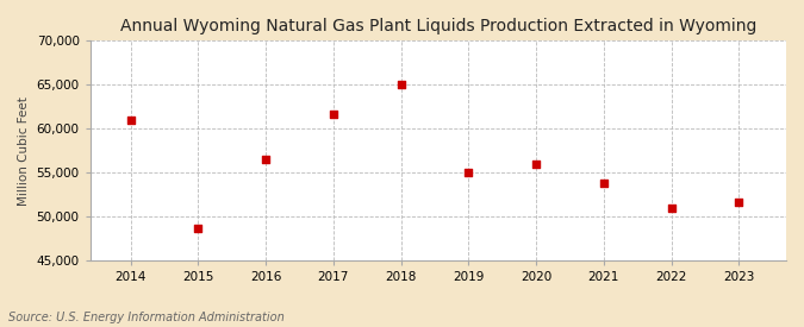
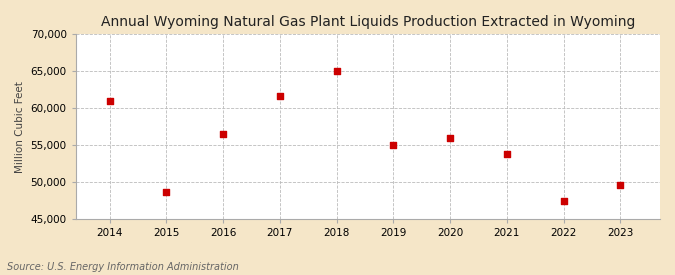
2022: 51,000 -> 47,400
2023: 51,600 -> 49,600
